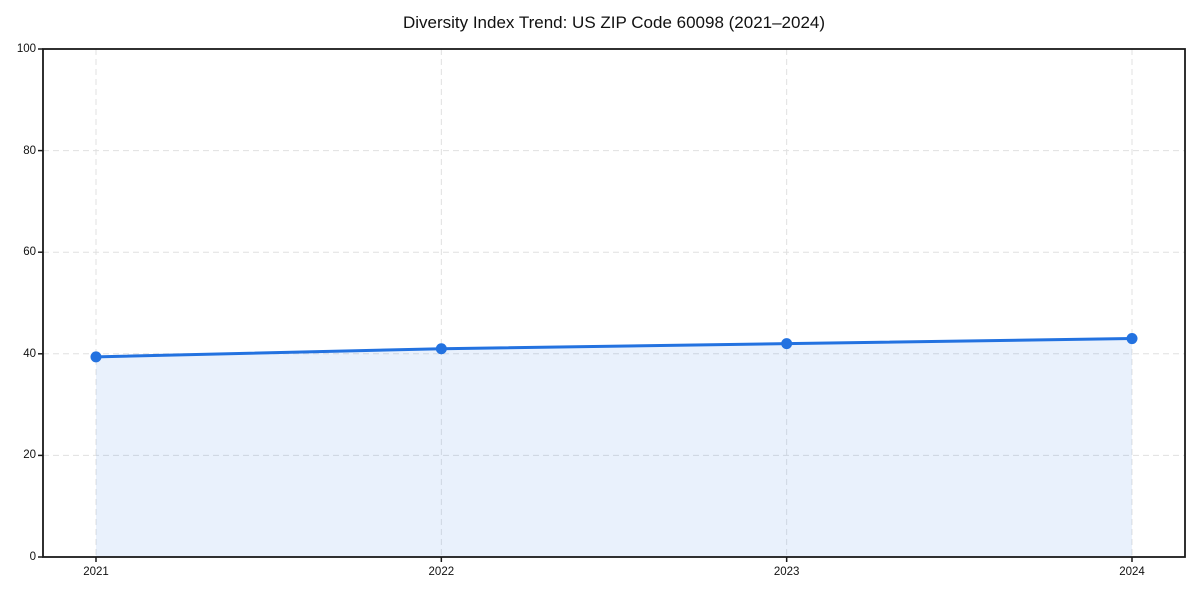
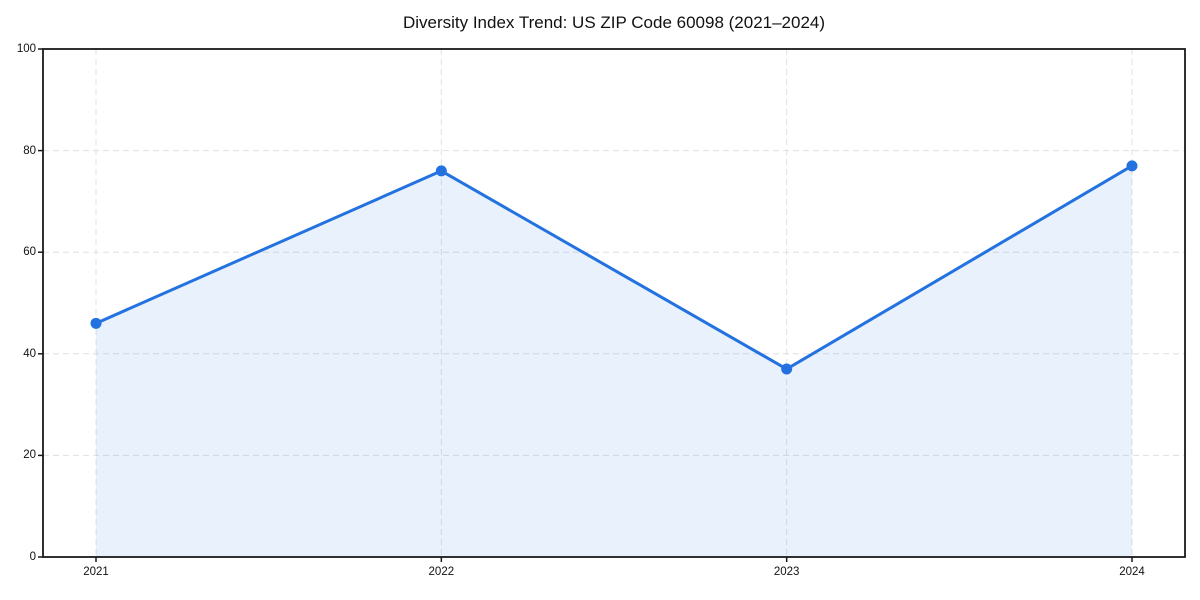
2021: 39 -> 46
2022: 41 -> 76
2023: 42 -> 37
2024: 43 -> 77
